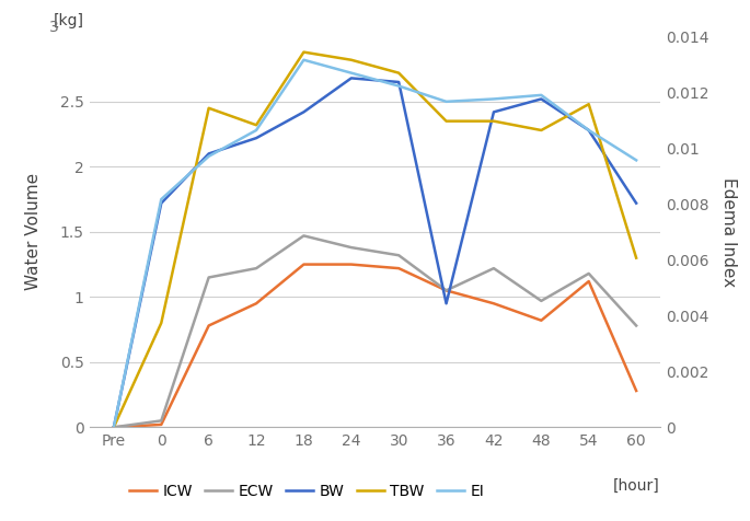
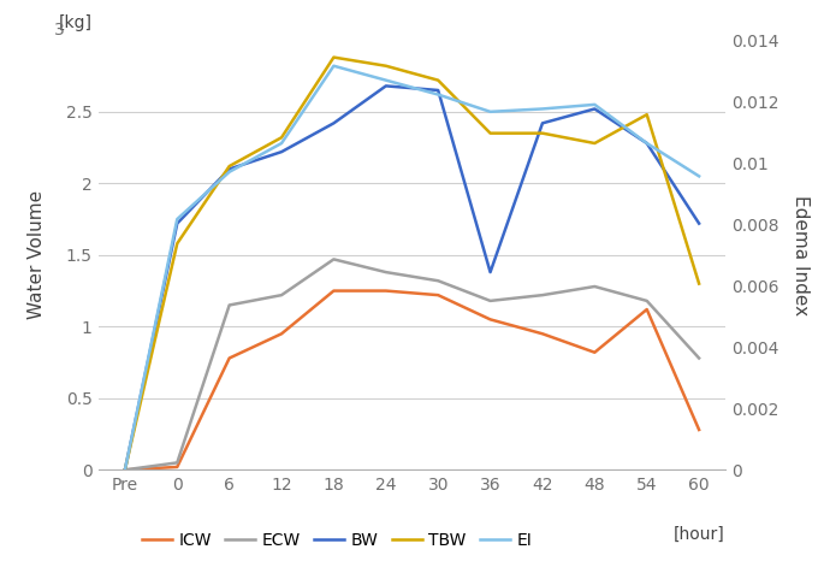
TBW/0: 0.80 -> 1.58
TBW/6: 2.45 -> 2.12
ECW/36: 1.05 -> 1.18
BW/36: 0.95 -> 1.38
ECW/48: 0.97 -> 1.28
